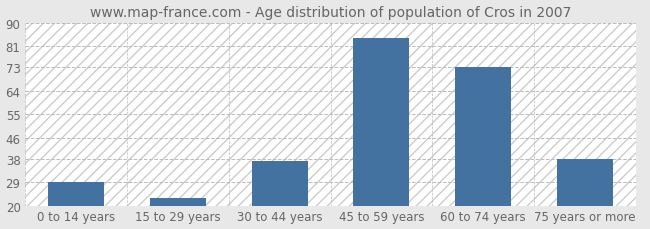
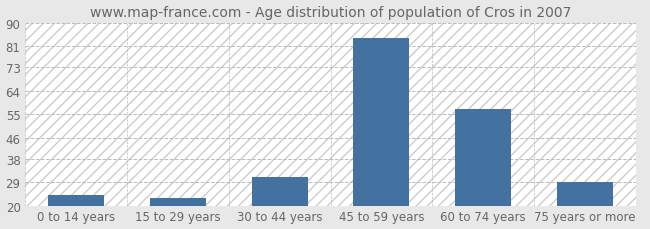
0 to 14 years: 29 -> 24
30 to 44 years: 37 -> 31
60 to 74 years: 73 -> 57
75 years or more: 38 -> 29
